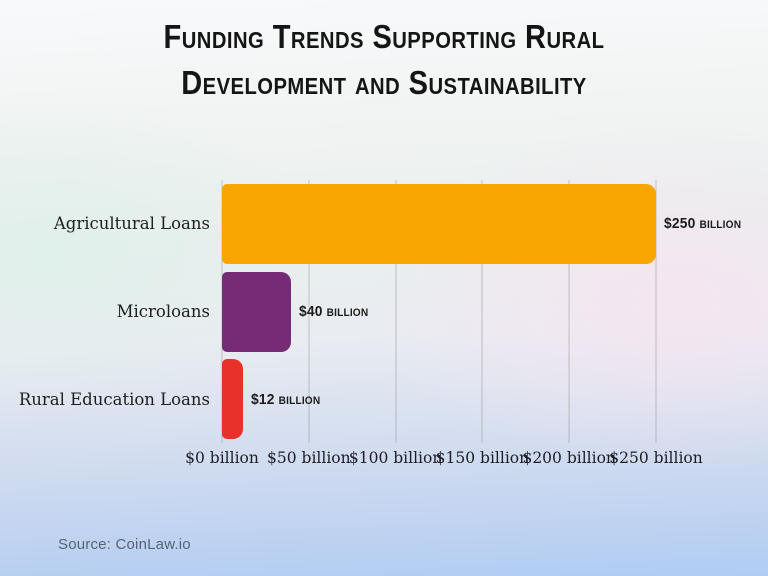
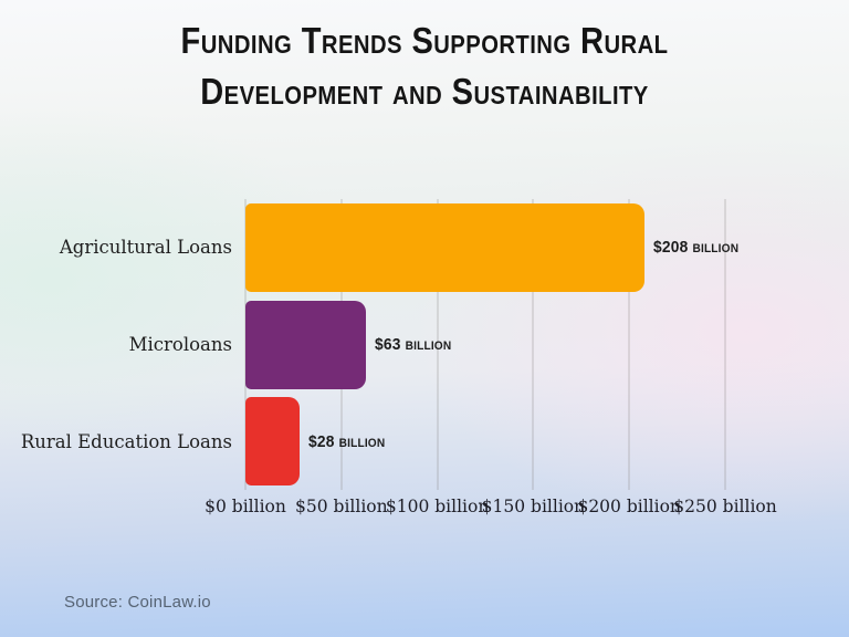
Agricultural Loans: $250 -> $208
Microloans: $40 -> $63
Rural Education Loans: $12 -> $28
